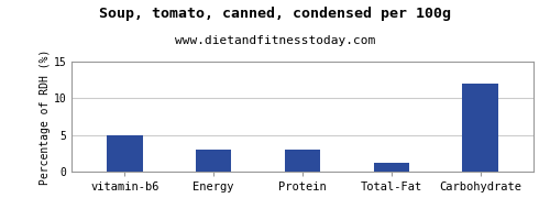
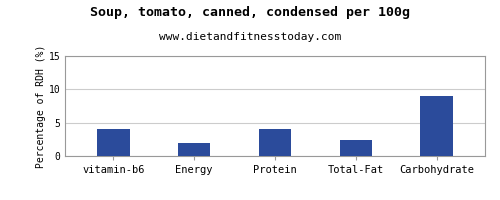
vitamin-b6: 5.0 -> 4.0
Energy: 3.0 -> 2.0
Protein: 3.0 -> 4.0
Total-Fat: 1.2 -> 2.4
Carbohydrate: 12.0 -> 9.0
